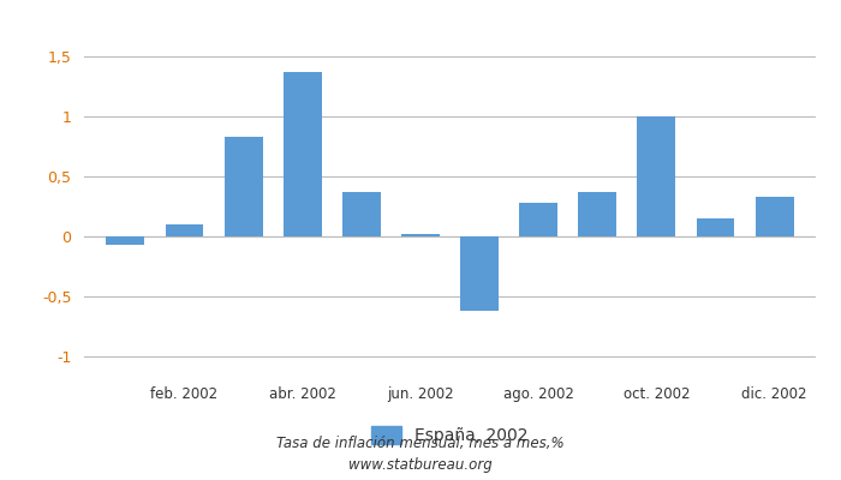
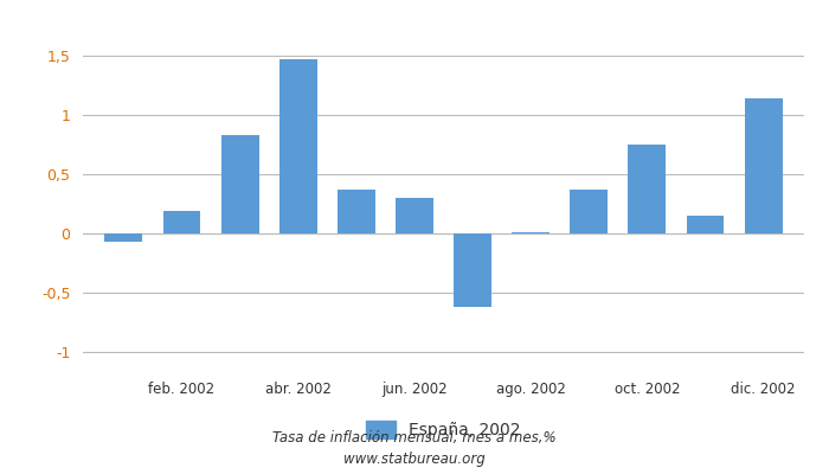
feb. 2002: 0,10 -> 0,19
abr. 2002: 1,37 -> 1,47
jun. 2002: 0,02 -> 0,30
ago. 2002: 0,28 -> 0,01
oct. 2002: 1,00 -> 0,75
dic. 2002: 0,33 -> 1,14
